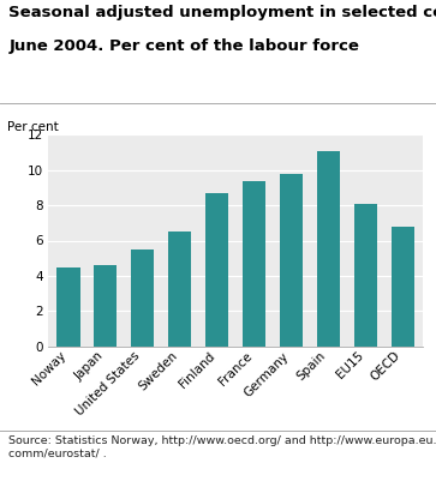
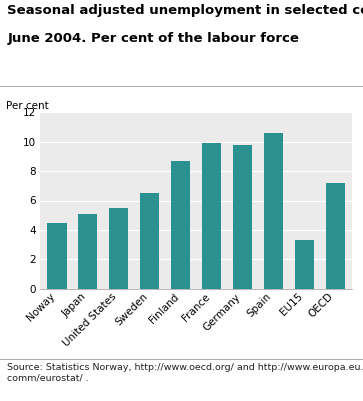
Japan: 4.6 -> 5.1
France: 9.4 -> 9.9
Spain: 11.1 -> 10.6
EU15: 8.1 -> 3.3
OECD: 6.8 -> 7.2
